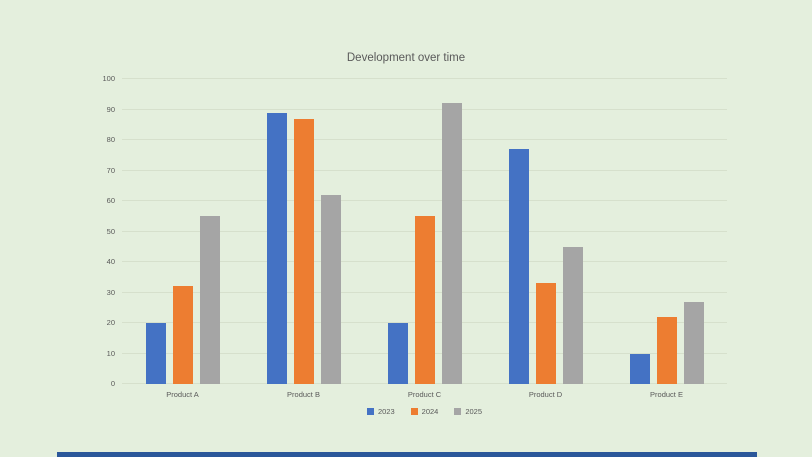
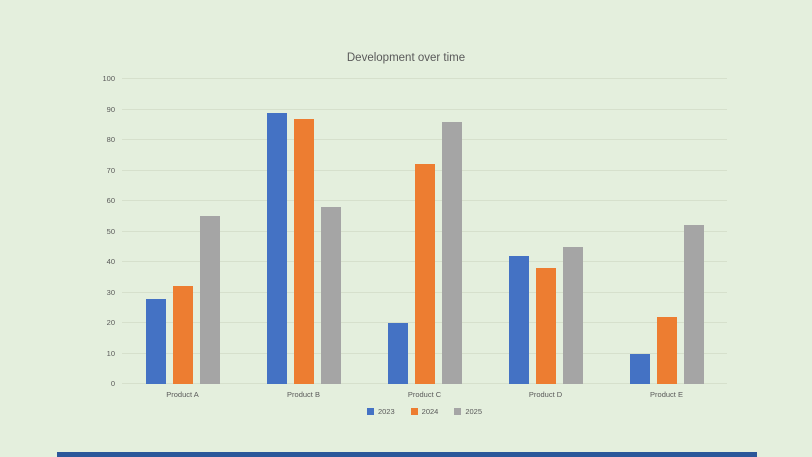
2023/Product A: 20 -> 28
2025/Product B: 62 -> 58
2024/Product C: 55 -> 72
2025/Product C: 92 -> 86
2023/Product D: 77 -> 42
2024/Product D: 33 -> 38
2025/Product E: 27 -> 52
